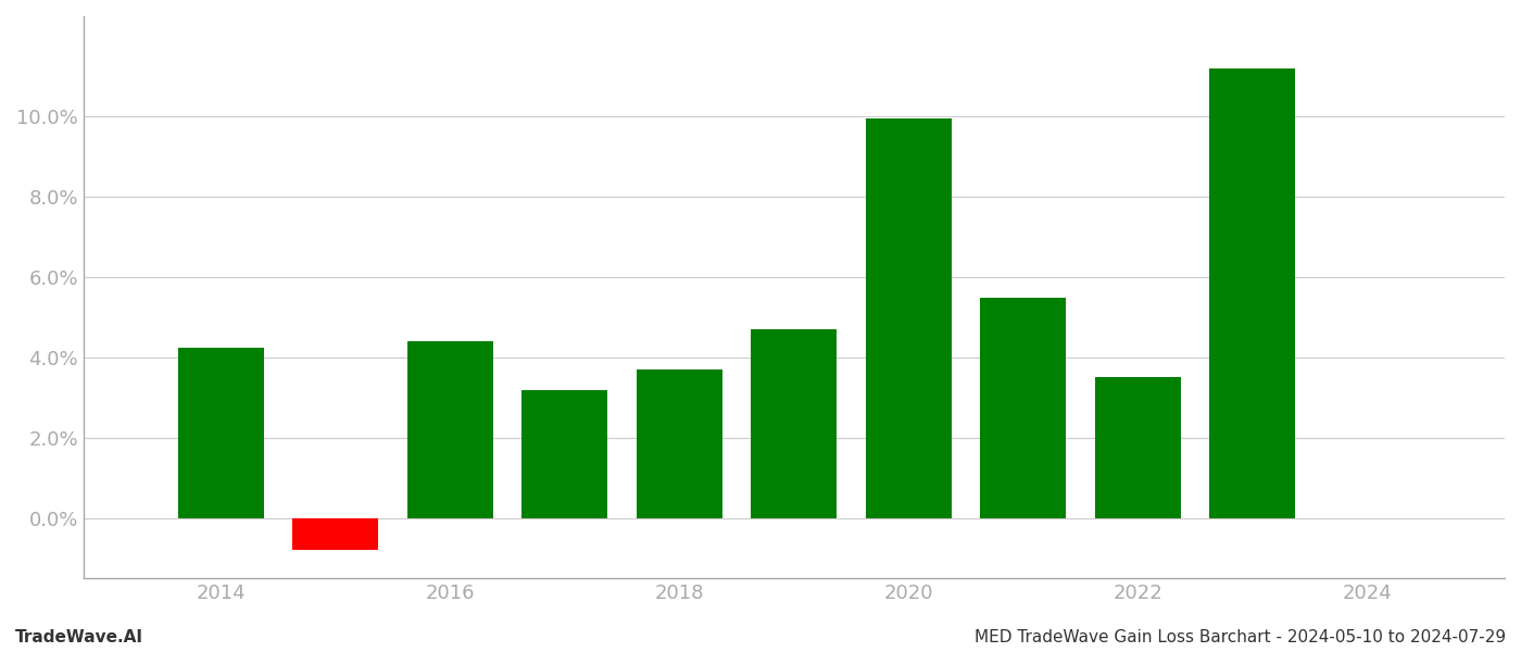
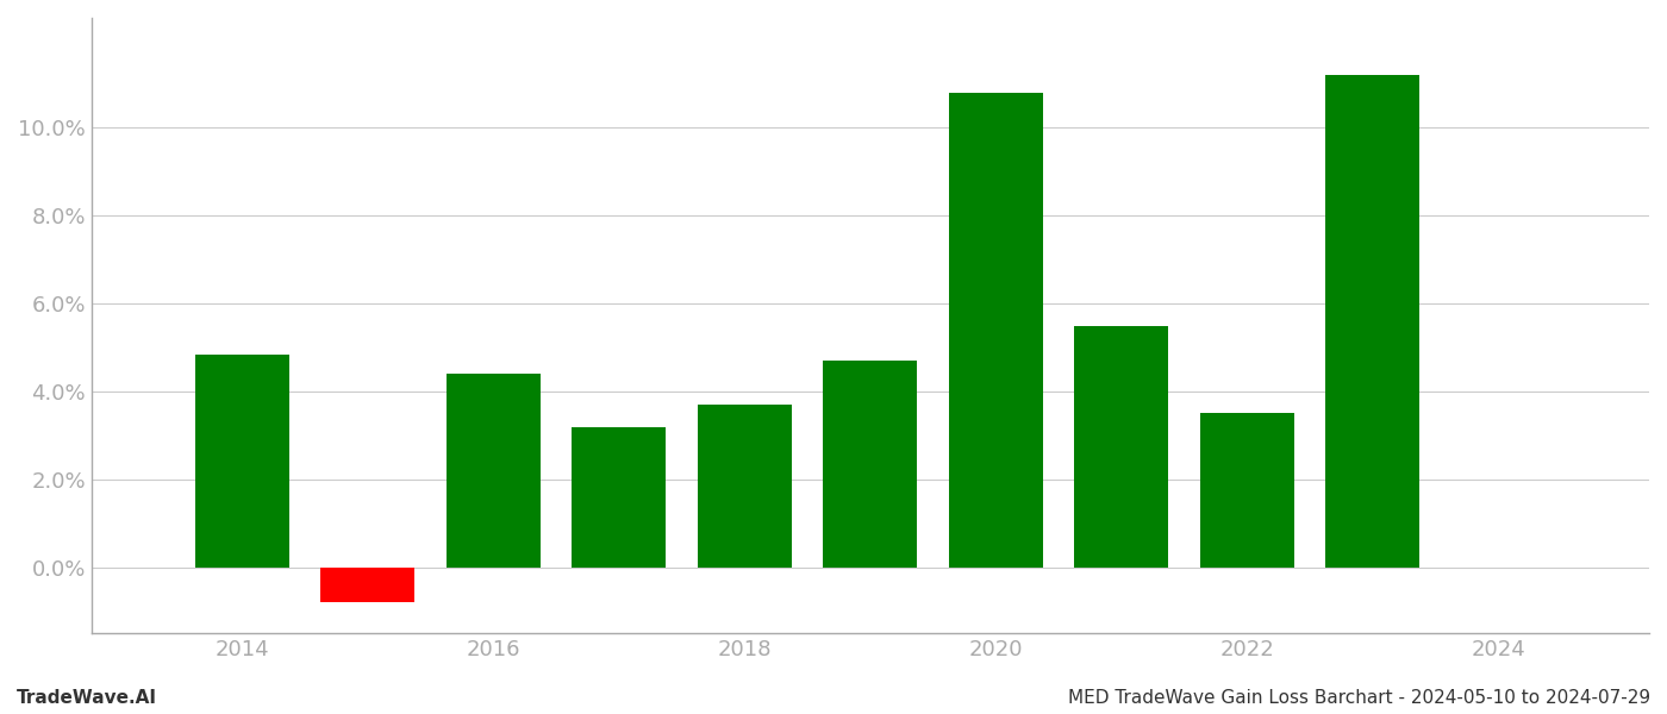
2014: 4.25% -> 4.85%
2020: 9.95% -> 10.80%
